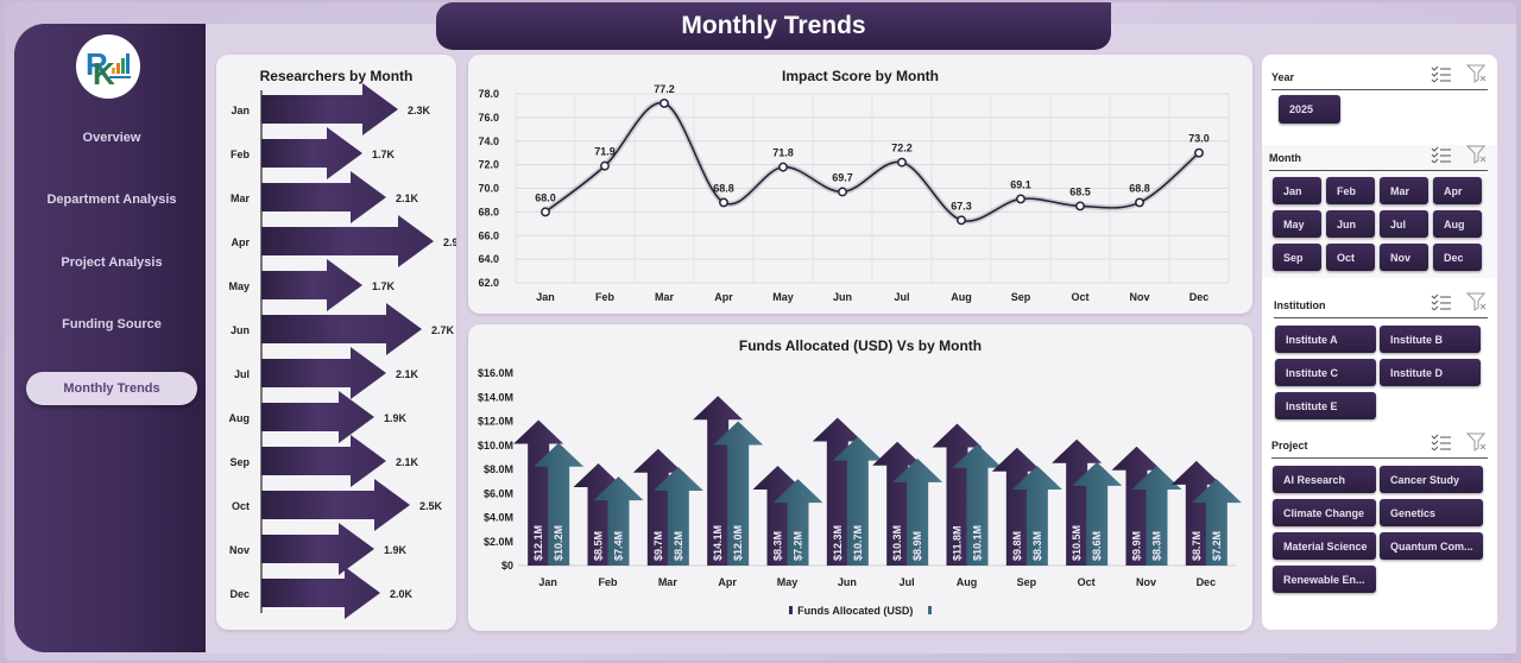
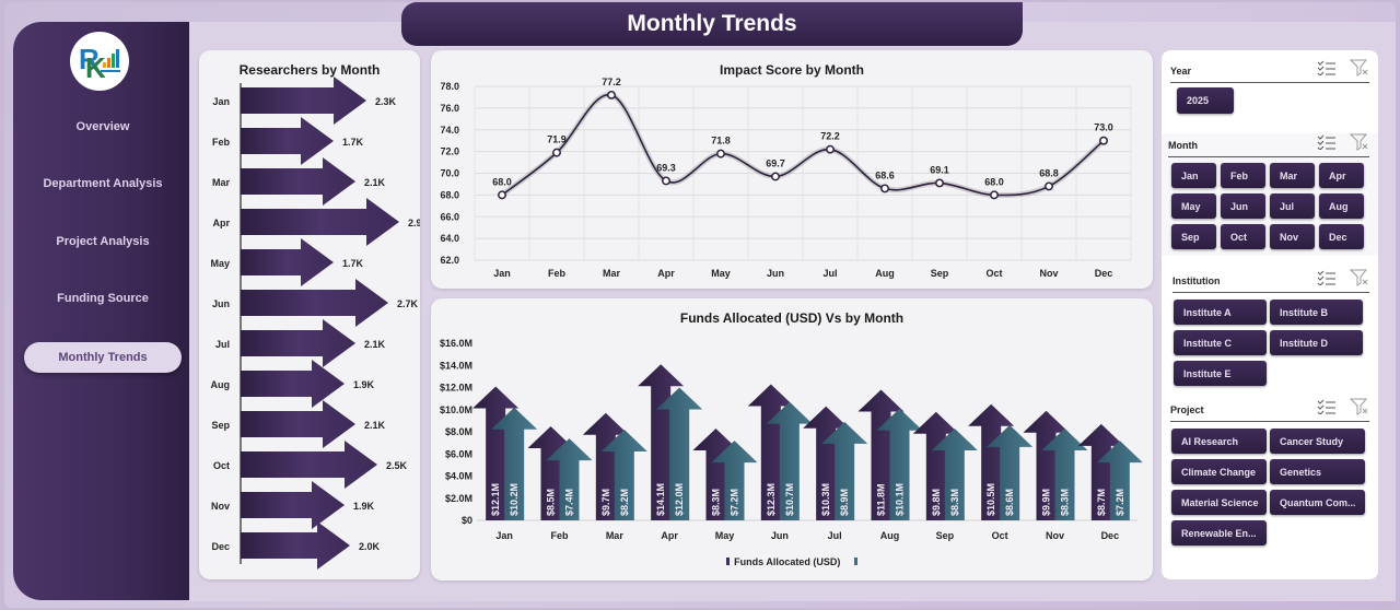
Impact Score by Month/Apr: 68.8 -> 69.3
Impact Score by Month/Aug: 67.3 -> 68.6
Impact Score by Month/Oct: 68.5 -> 68.0
